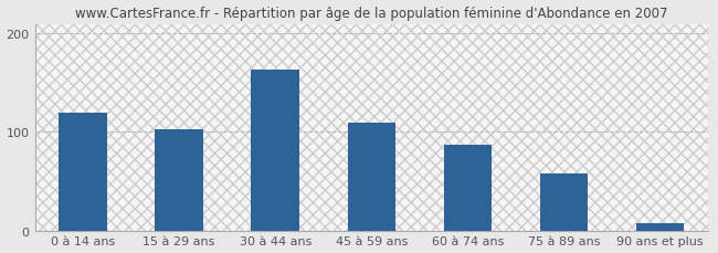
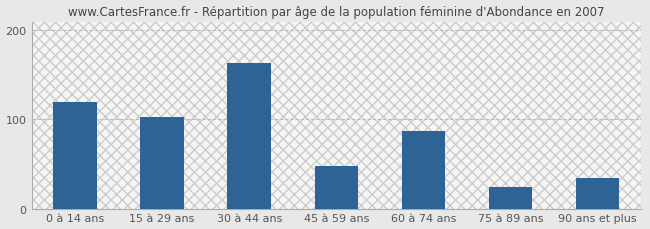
45 à 59 ans: 110 -> 48
75 à 89 ans: 58 -> 24
90 ans et plus: 7 -> 34
